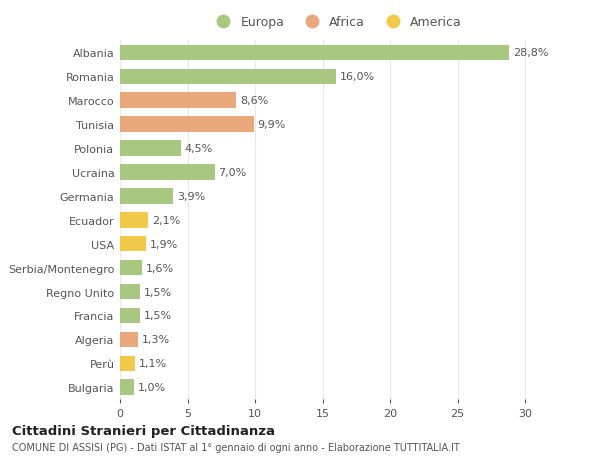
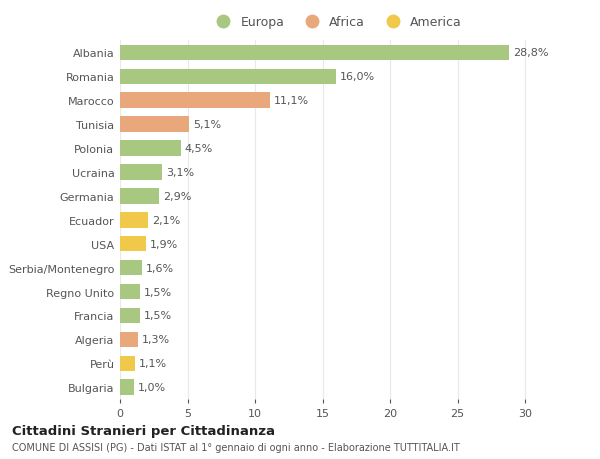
Marocco: 8,6% -> 11,1%
Tunisia: 9,9% -> 5,1%
Ucraina: 7,0% -> 3,1%
Germania: 3,9% -> 2,9%
